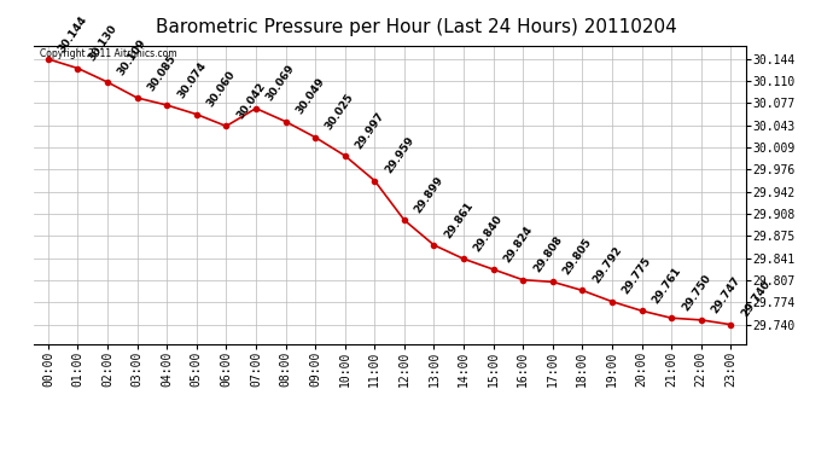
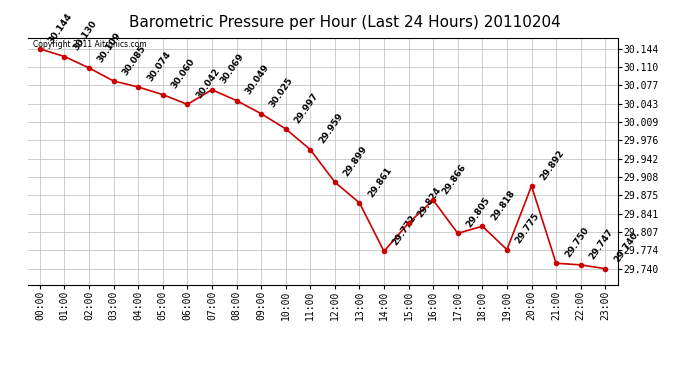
14:00: 29.840 -> 29.772
16:00: 29.808 -> 29.866
18:00: 29.792 -> 29.818
20:00: 29.761 -> 29.892
